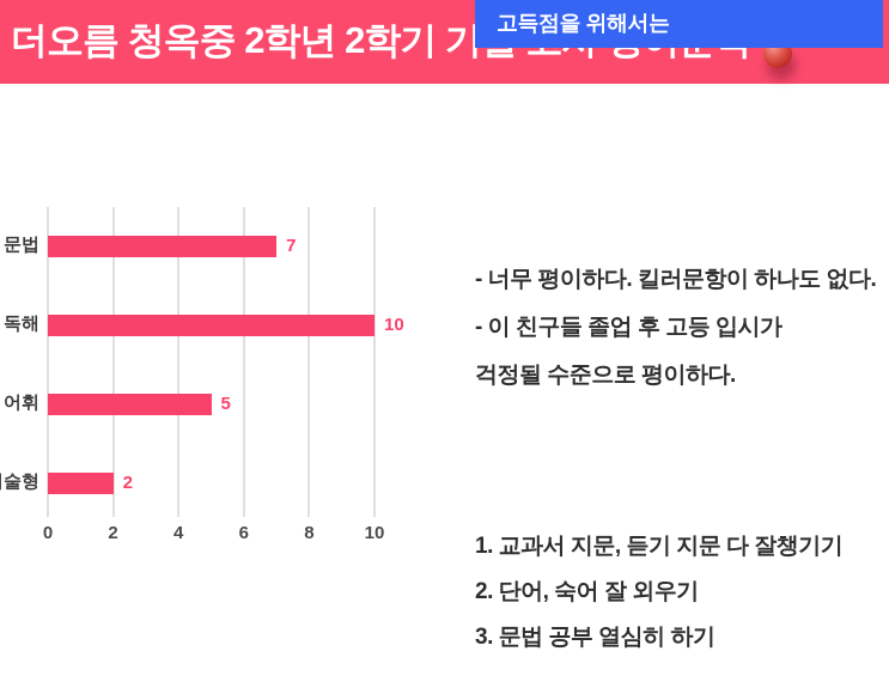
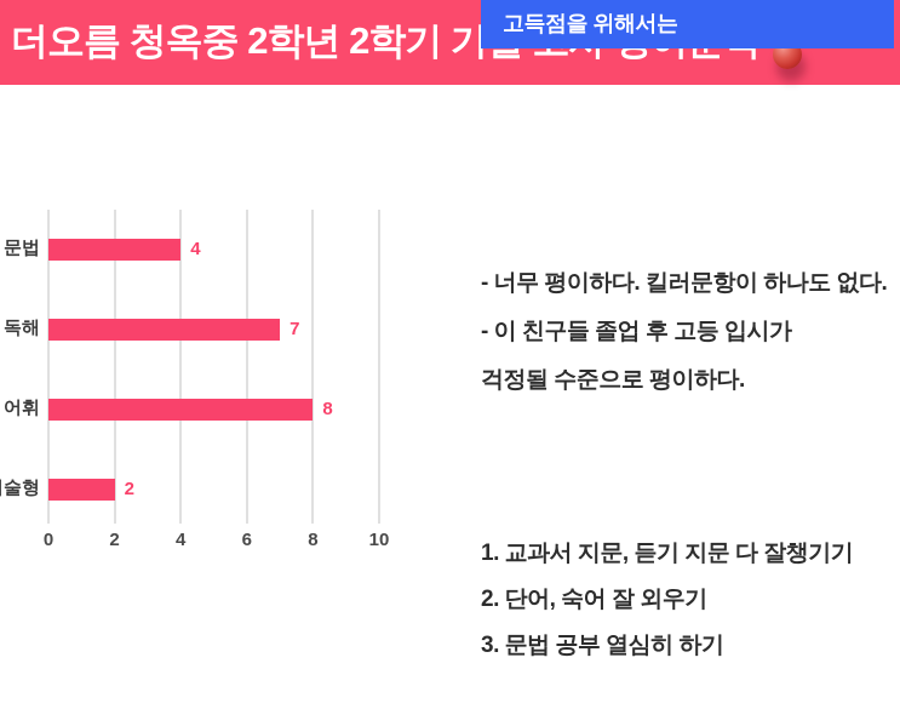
문법: 7 -> 4
독해: 10 -> 7
어휘: 5 -> 8
